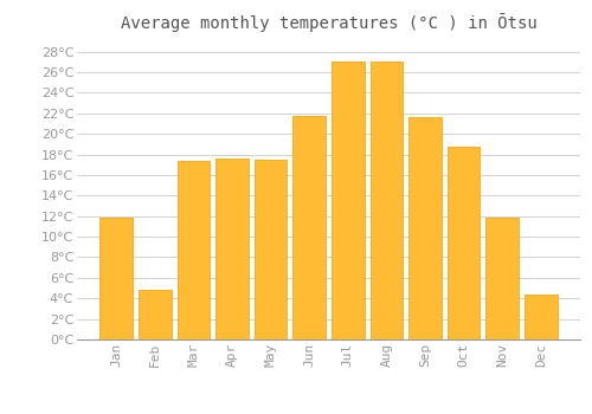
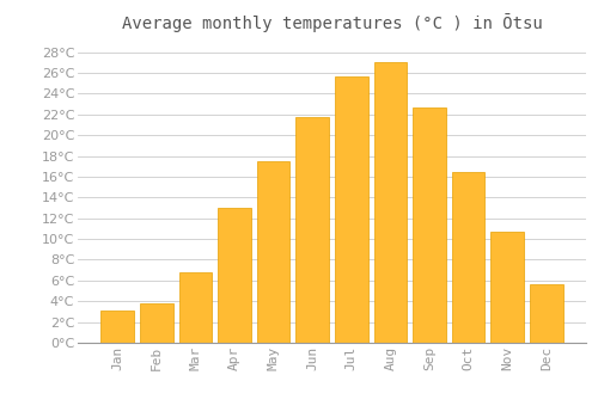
Jan: 11.8°C -> 3.1°C
Feb: 4.8°C -> 3.8°C
Mar: 17.4°C -> 6.8°C
Apr: 17.6°C -> 13.0°C
Jul: 27.0°C -> 25.7°C
Sep: 21.6°C -> 22.7°C
Oct: 18.8°C -> 16.4°C
Nov: 11.8°C -> 10.7°C
Dec: 4.4°C -> 5.6°C
